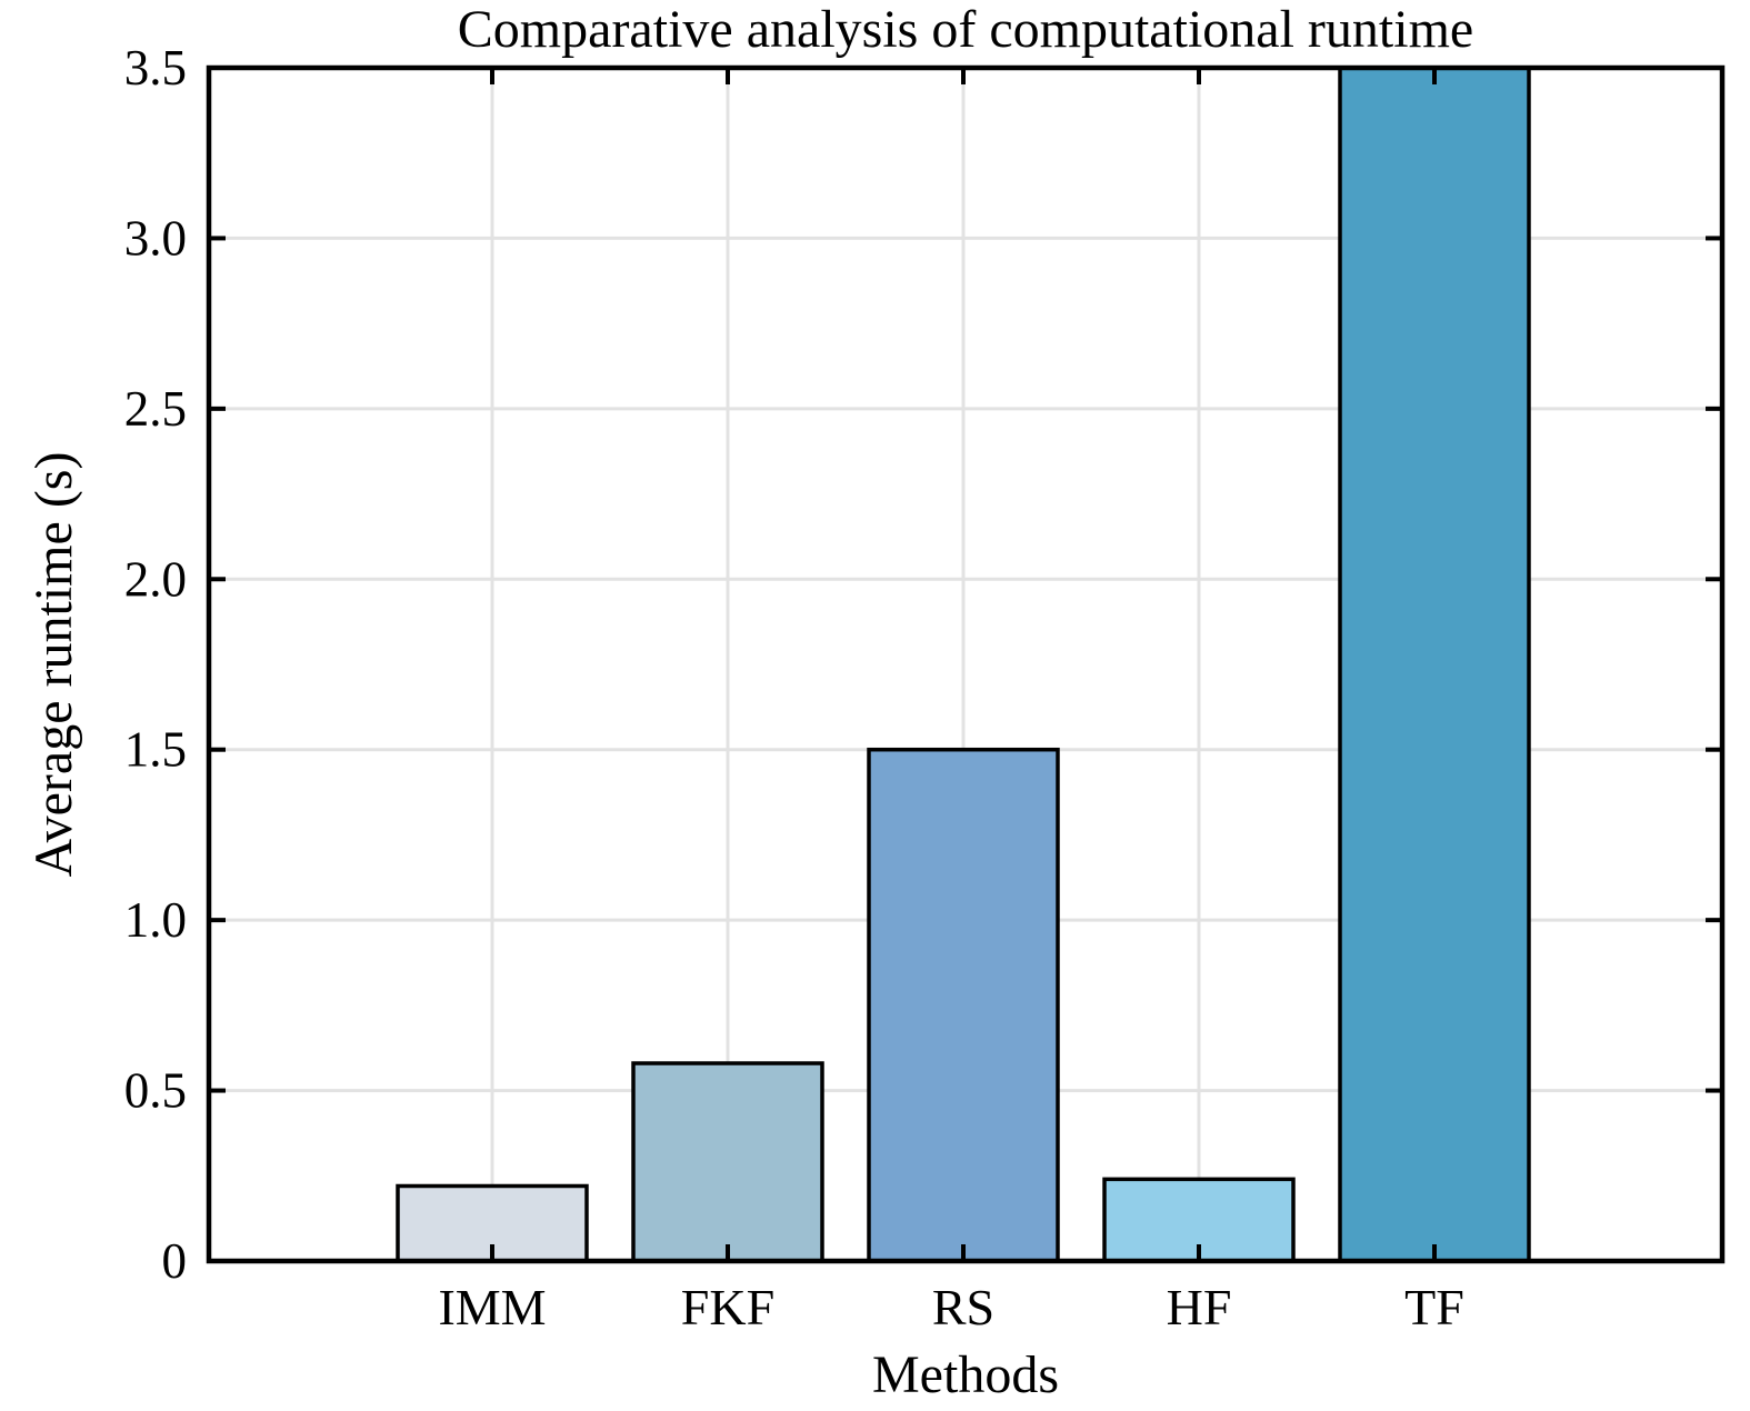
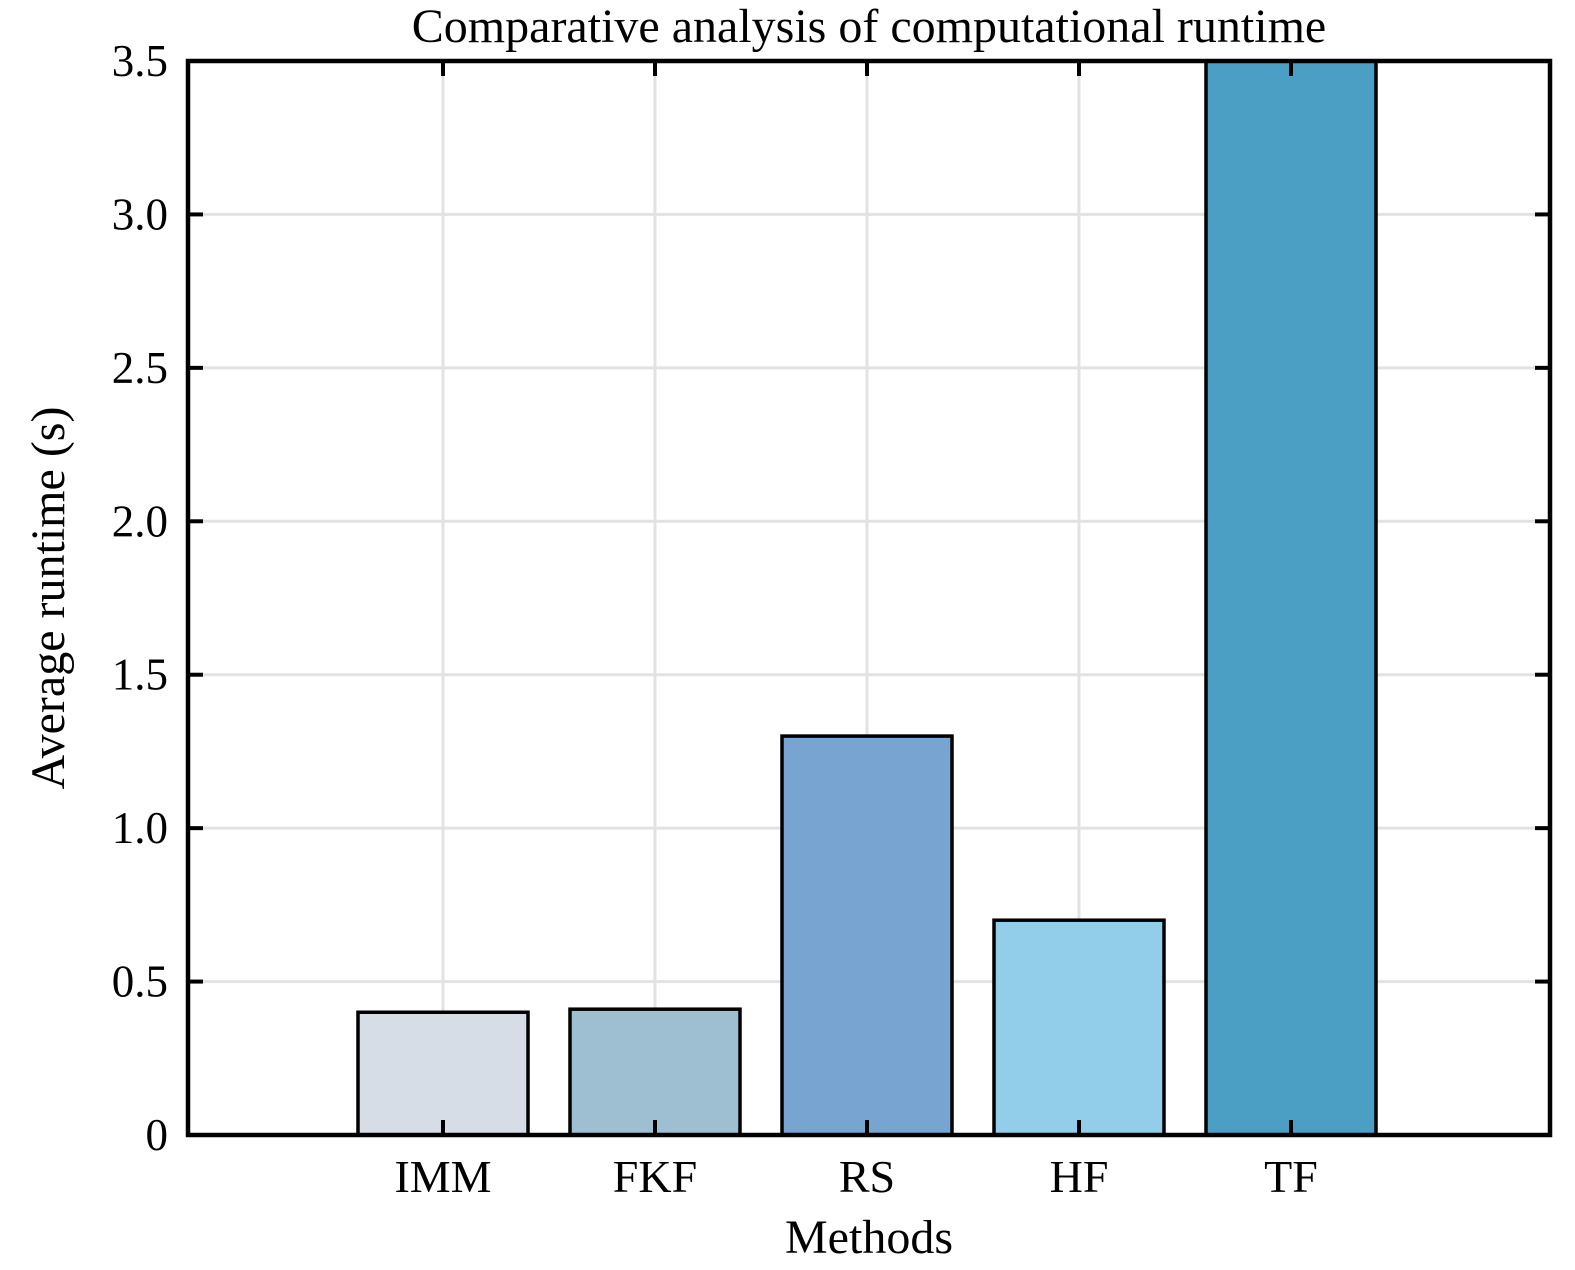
IMM: 0.22 -> 0.40
FKF: 0.58 -> 0.41
RS: 1.50 -> 1.30
HF: 0.24 -> 0.70
